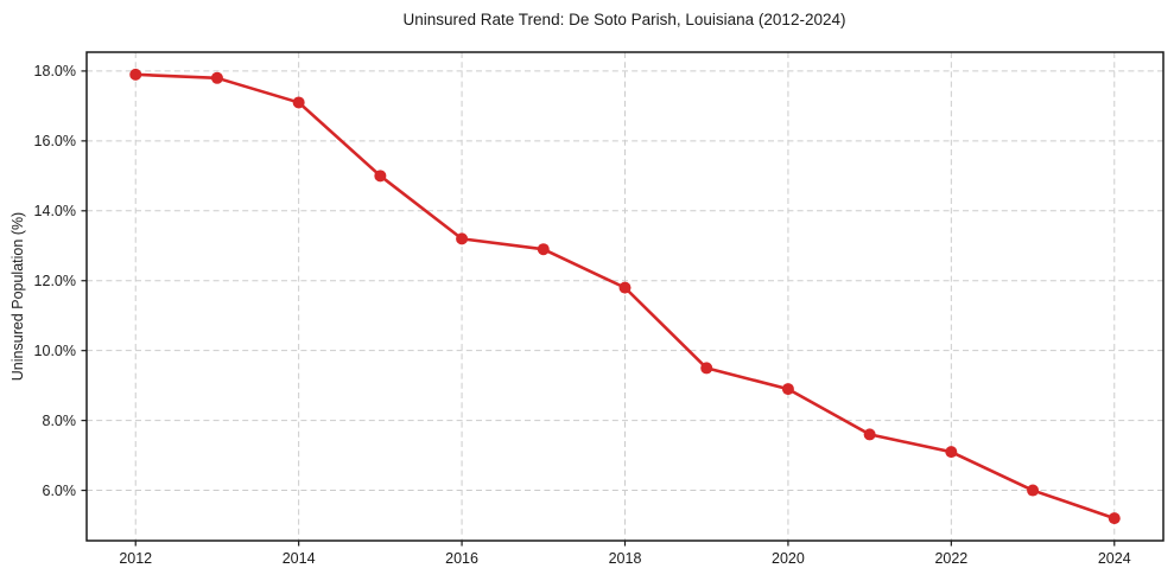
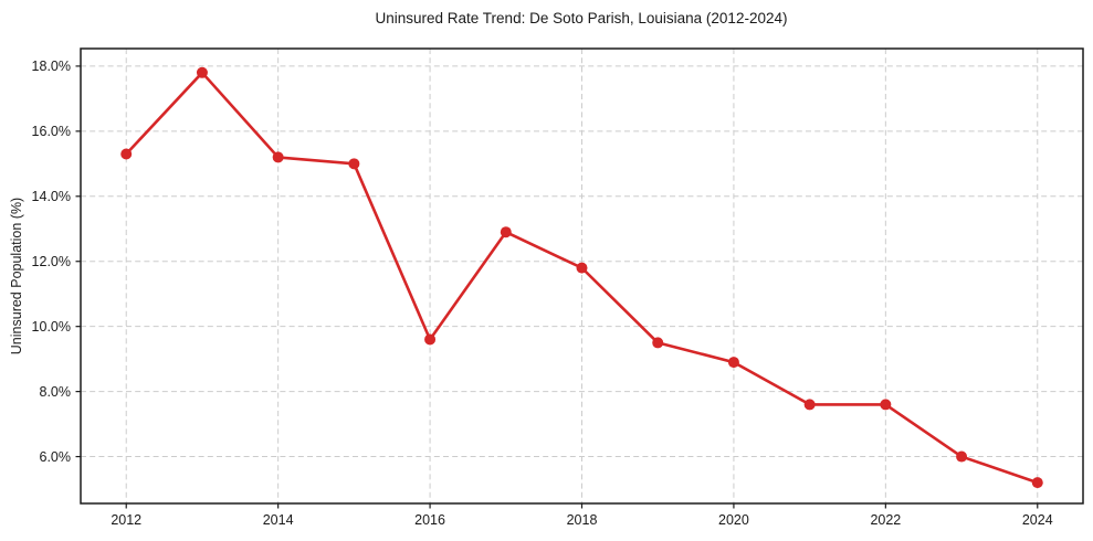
2012: 17.9% -> 15.3%
2014: 17.1% -> 15.2%
2016: 13.2% -> 9.6%
2022: 7.1% -> 7.6%
